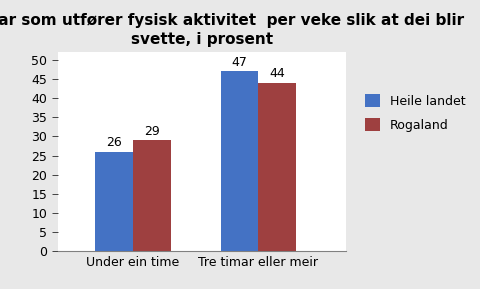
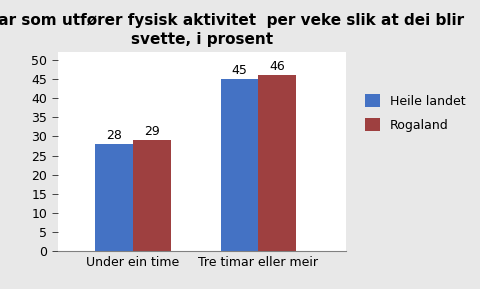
Heile landet/Under ein time: 26 -> 28
Heile landet/Tre timar eller meir: 47 -> 45
Rogaland/Tre timar eller meir: 44 -> 46
